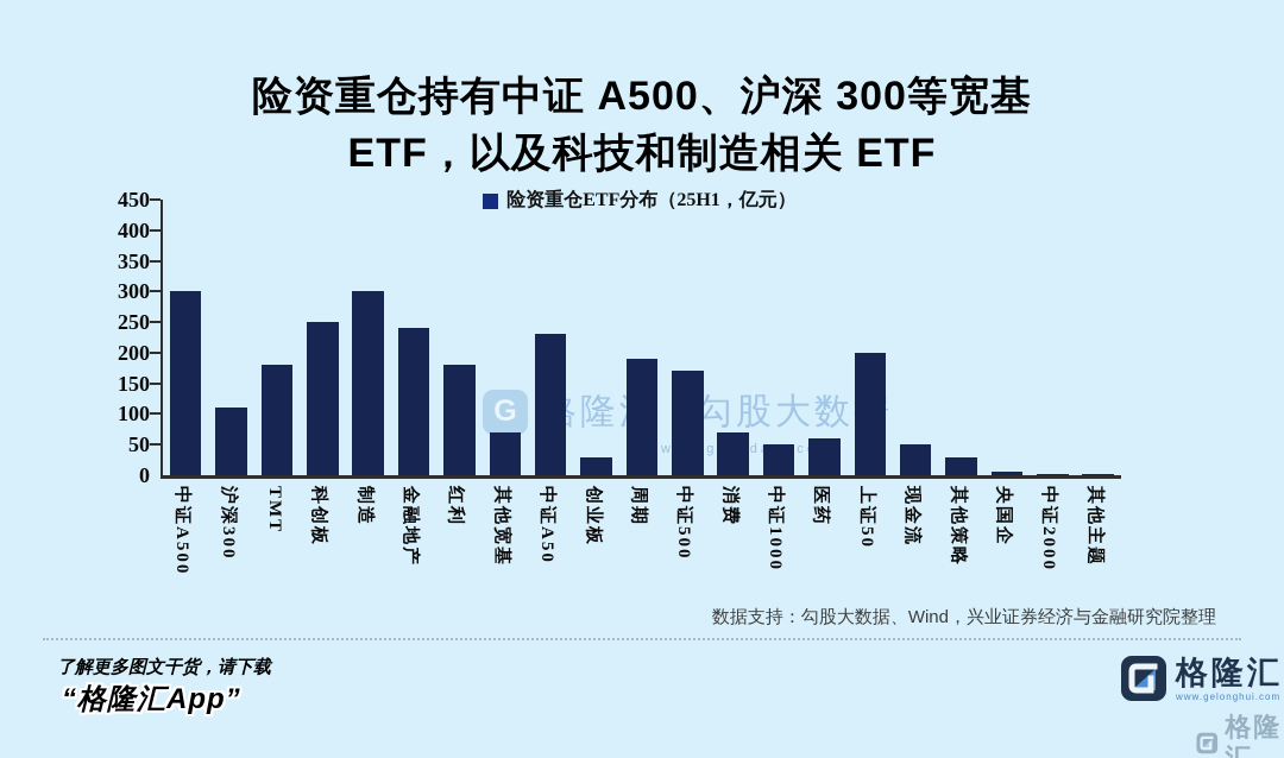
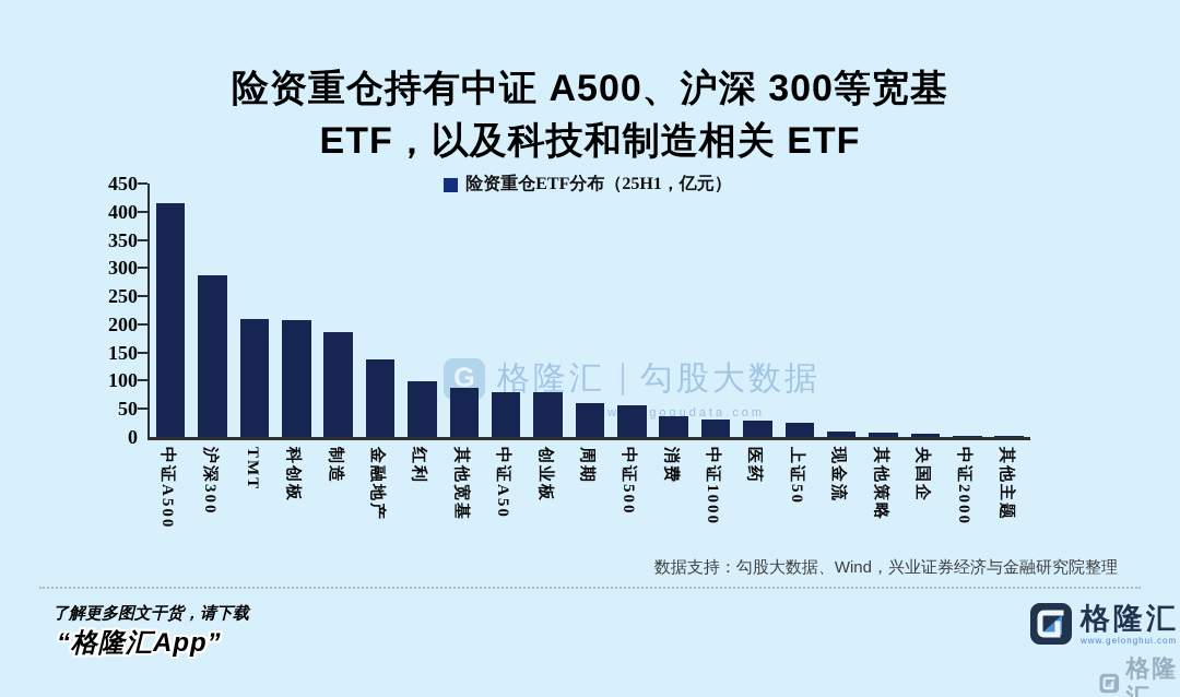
中证A500: 300 -> 420
沪深300: 110 -> 290
TMT: 180 -> 210
科创板: 250 -> 210
制造: 300 -> 190
金融地产: 240 -> 140
红利: 180 -> 100
其他宽基: 70 -> 90
中证A50: 230 -> 80
创业板: 30 -> 80
周期: 190 -> 60
中证500: 170 -> 60
消费: 70 -> 40
中证1000: 50 -> 30
医药: 60 -> 30
上证50: 200 -> 30
现金流: 50 -> 10
其他策略: 30 -> 10
